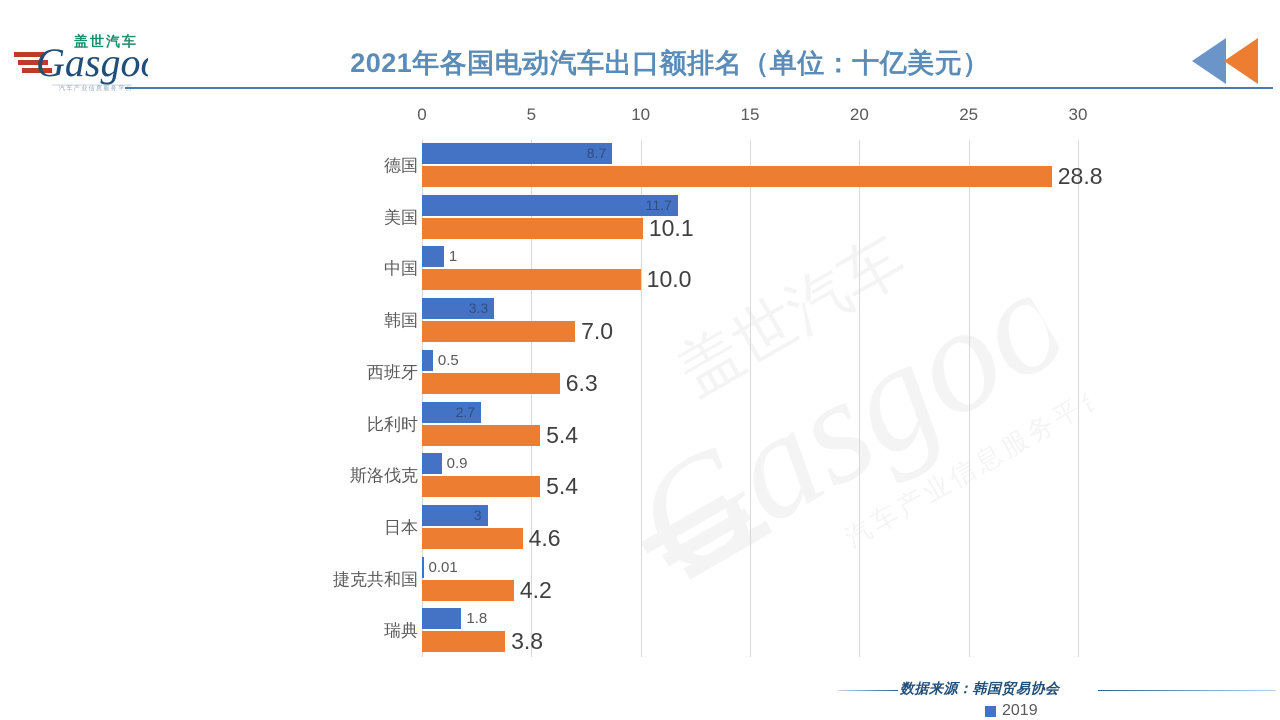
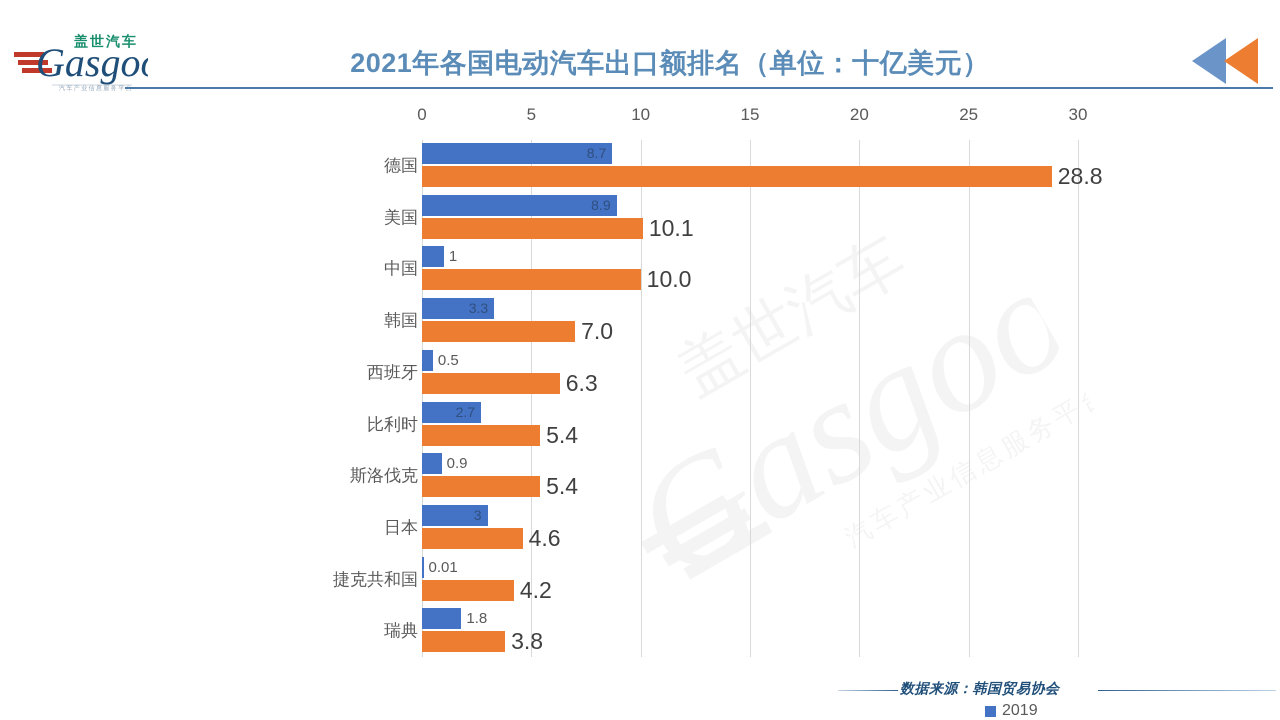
2019/美国: 11.7 -> 8.9
